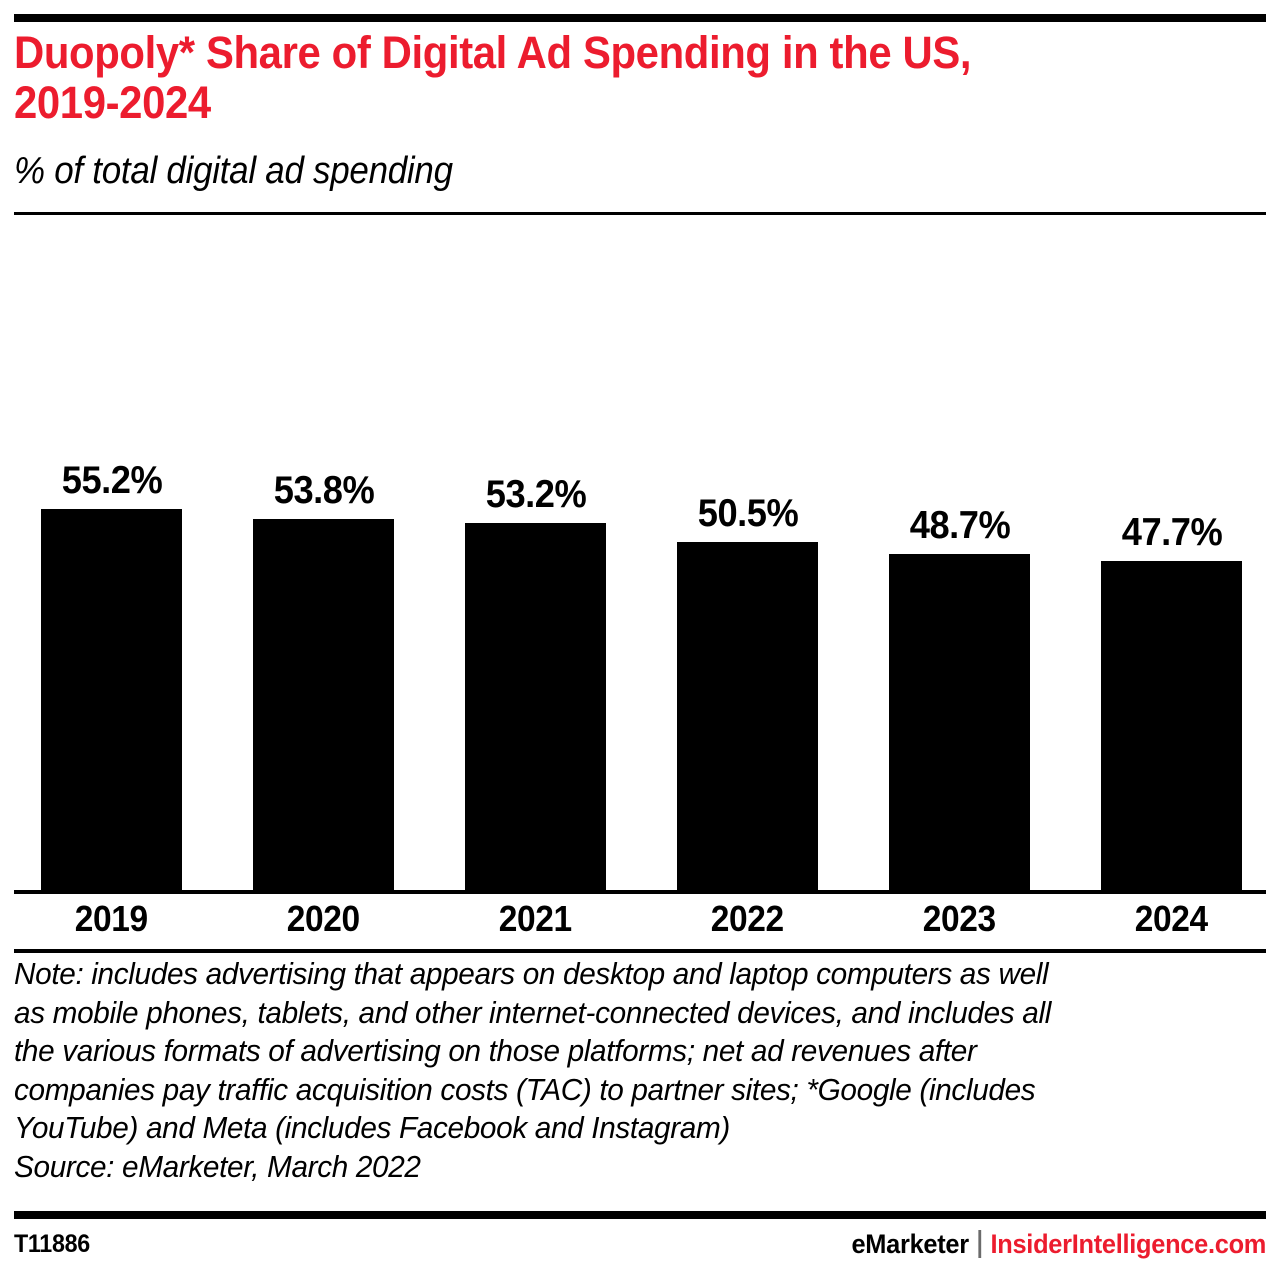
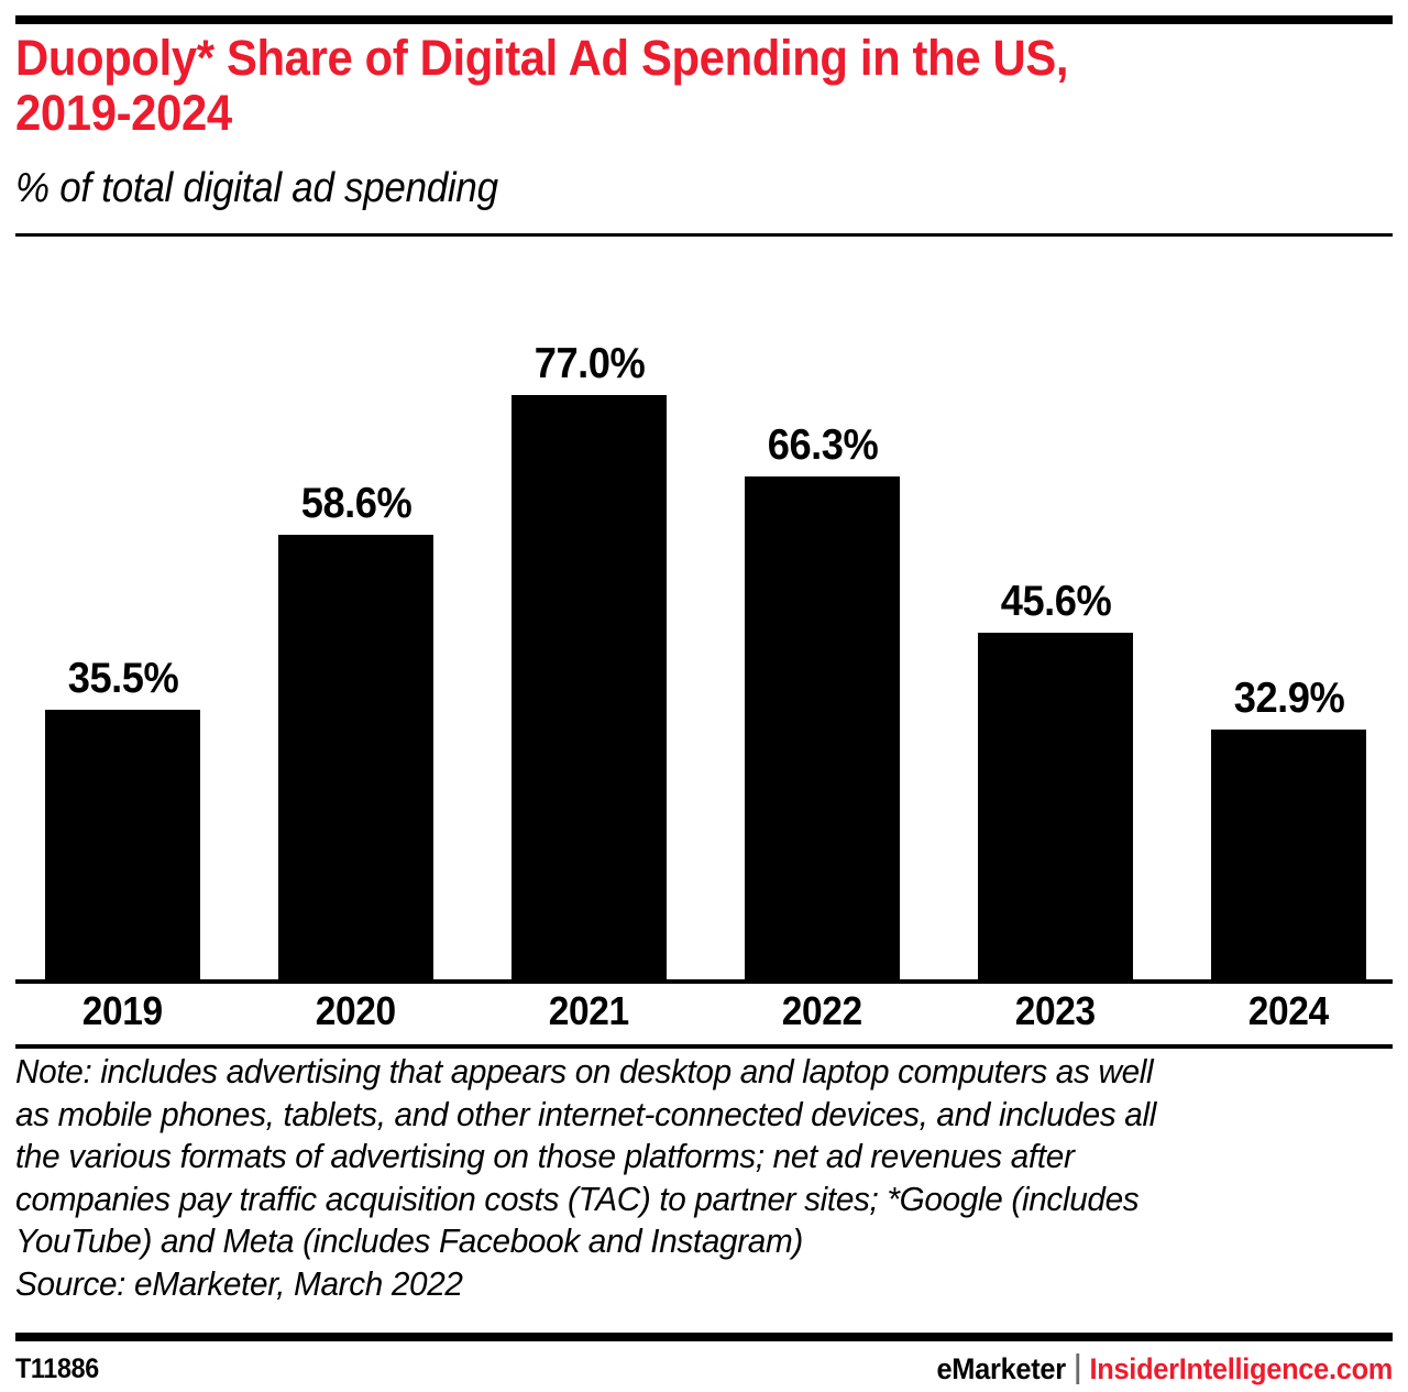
2019: 55.2% -> 35.5%
2020: 53.8% -> 58.6%
2021: 53.2% -> 77.0%
2022: 50.5% -> 66.3%
2023: 48.7% -> 45.6%
2024: 47.7% -> 32.9%
